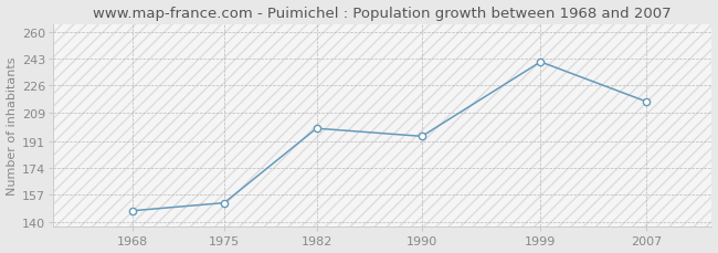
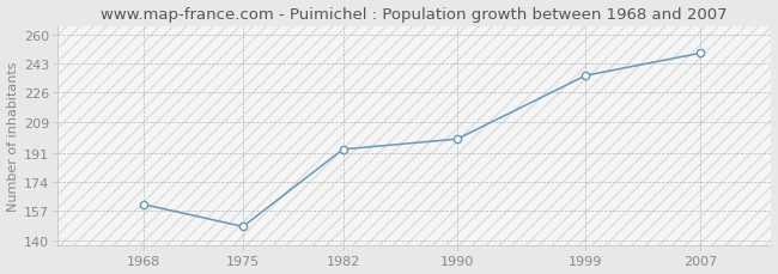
1968: 147 -> 161
1975: 152 -> 148
1982: 199 -> 193
1990: 194 -> 199
1999: 241 -> 236
2007: 216 -> 249
